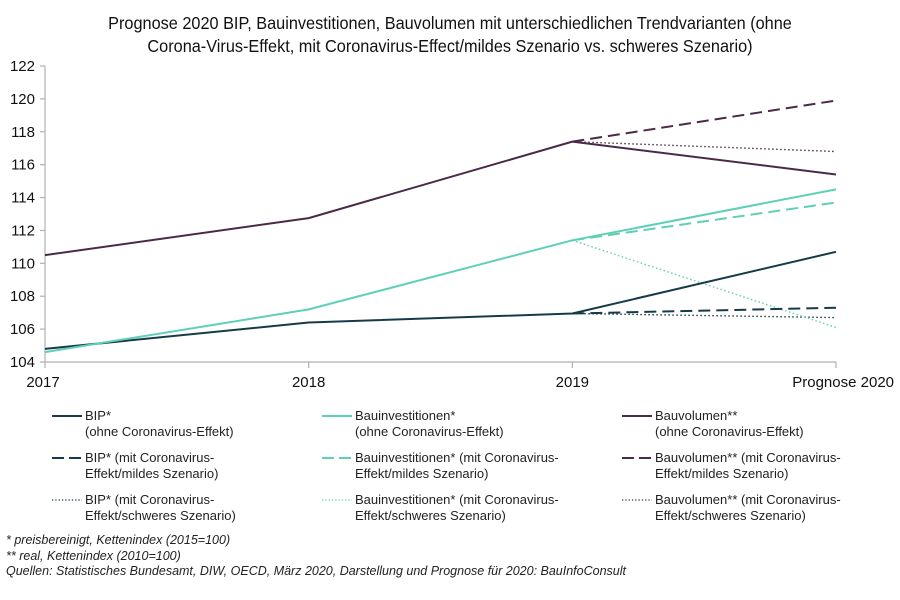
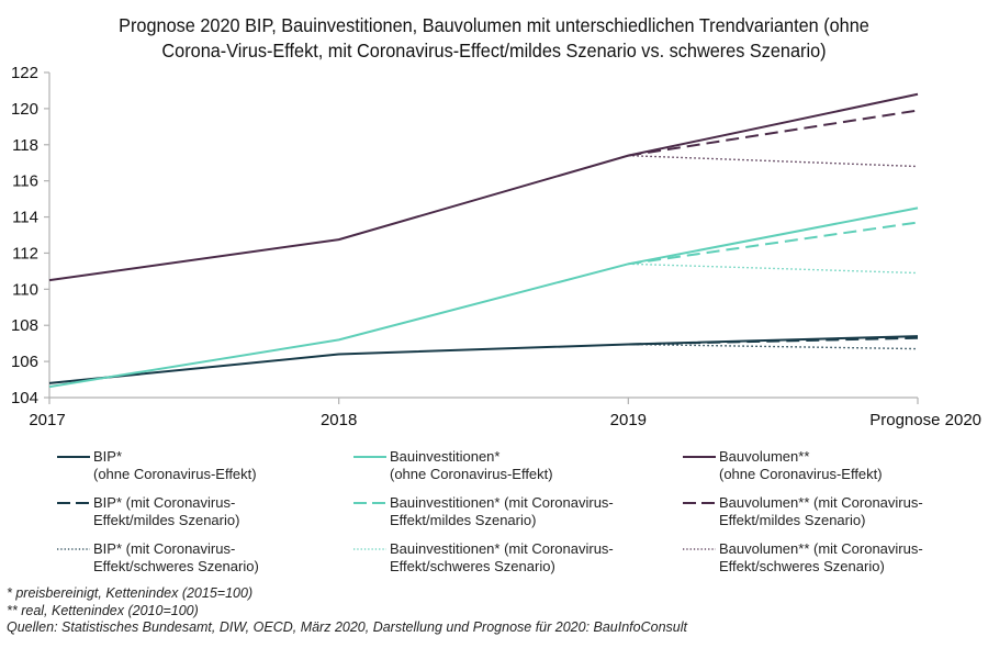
BIP* (ohne Coronavirus-Effekt)/Prognose 2020: 110.7 -> 107.4
Bauvolumen** (ohne Coronavirus-Effekt)/Prognose 2020: 115.4 -> 120.8
Bauinvestitionen* (mit Coronavirus-Effekt/schweres Szenario)/Prognose 2020: 106.1 -> 110.9
